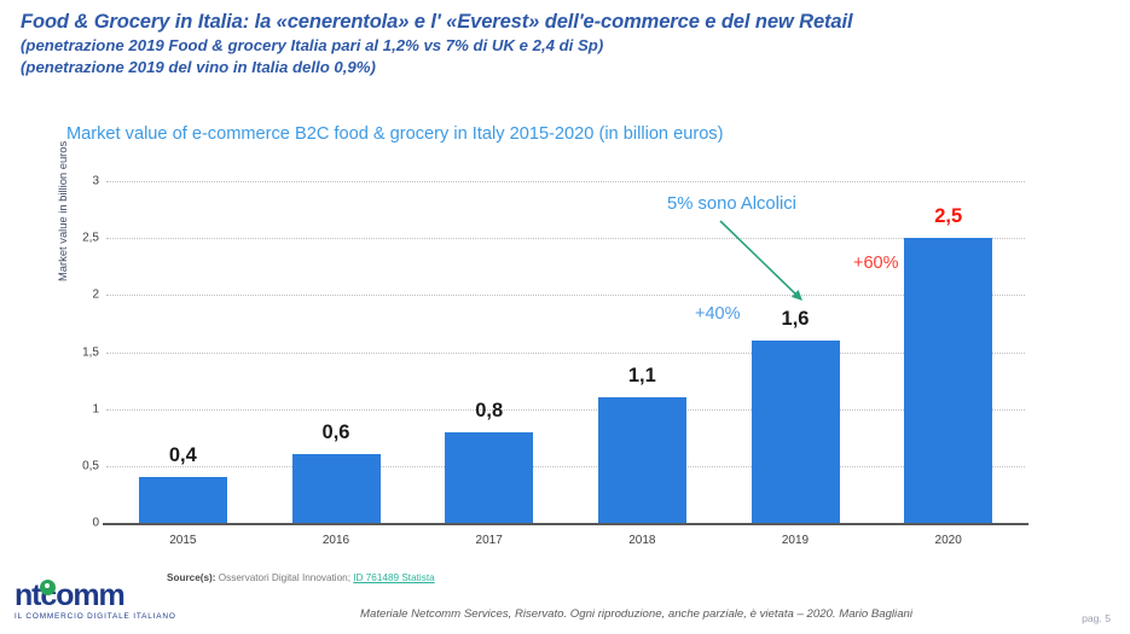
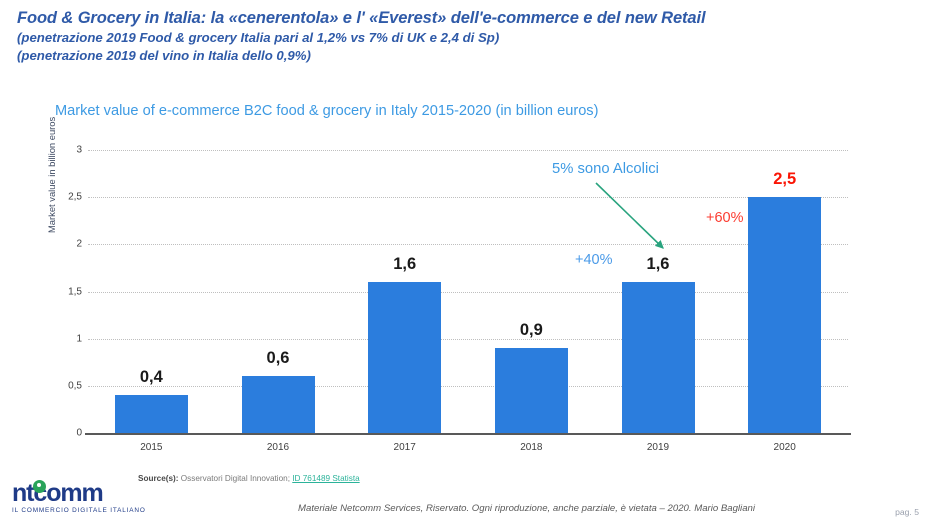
2017: 0,8 -> 1,6
2018: 1,1 -> 0,9
